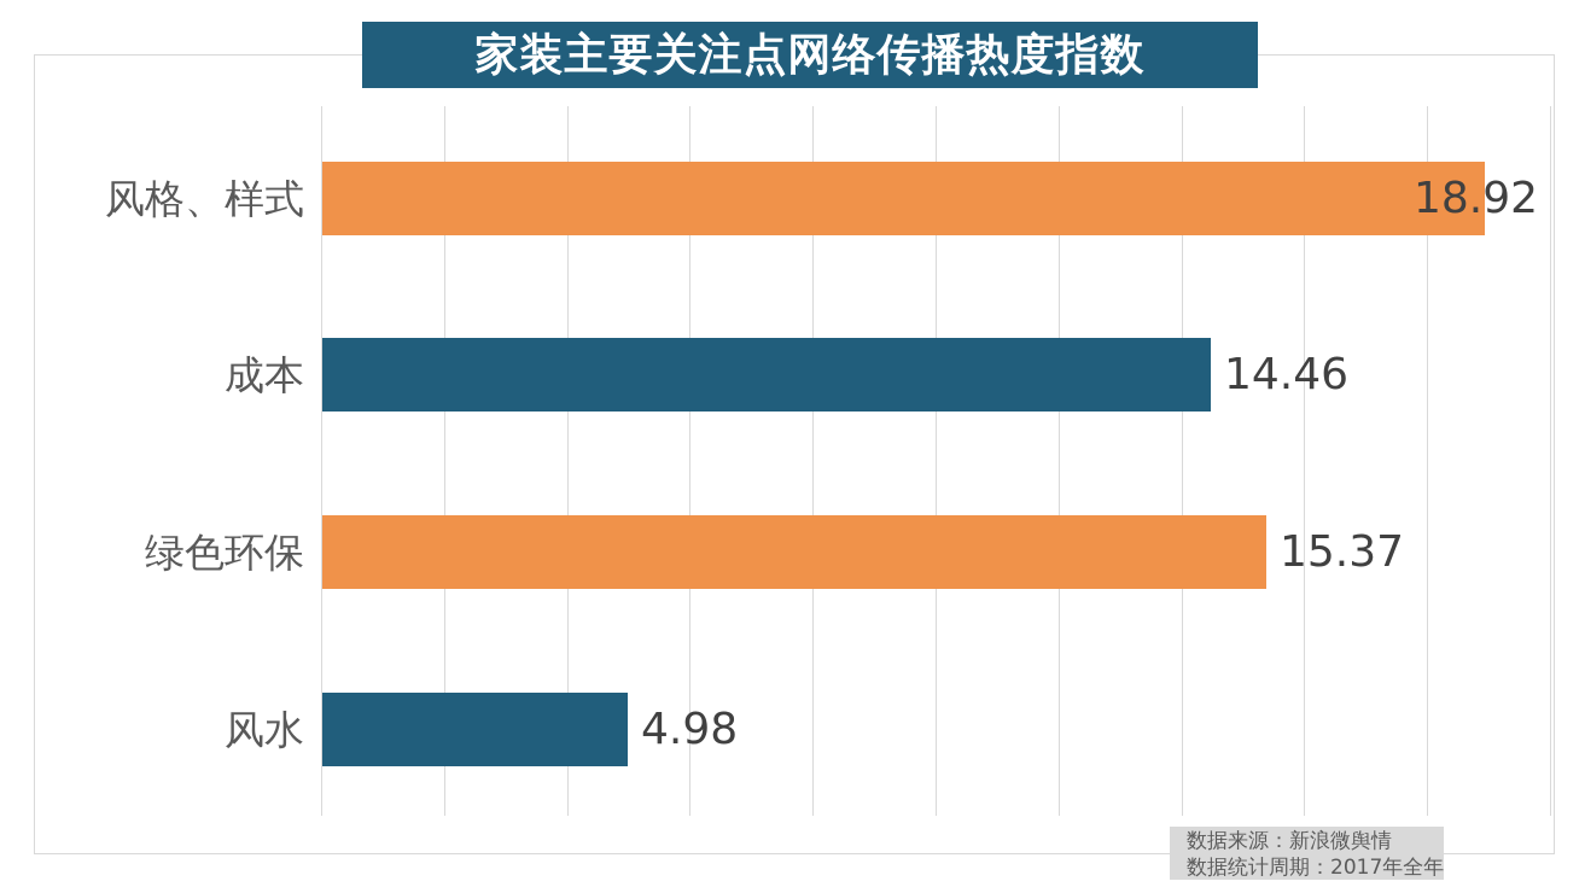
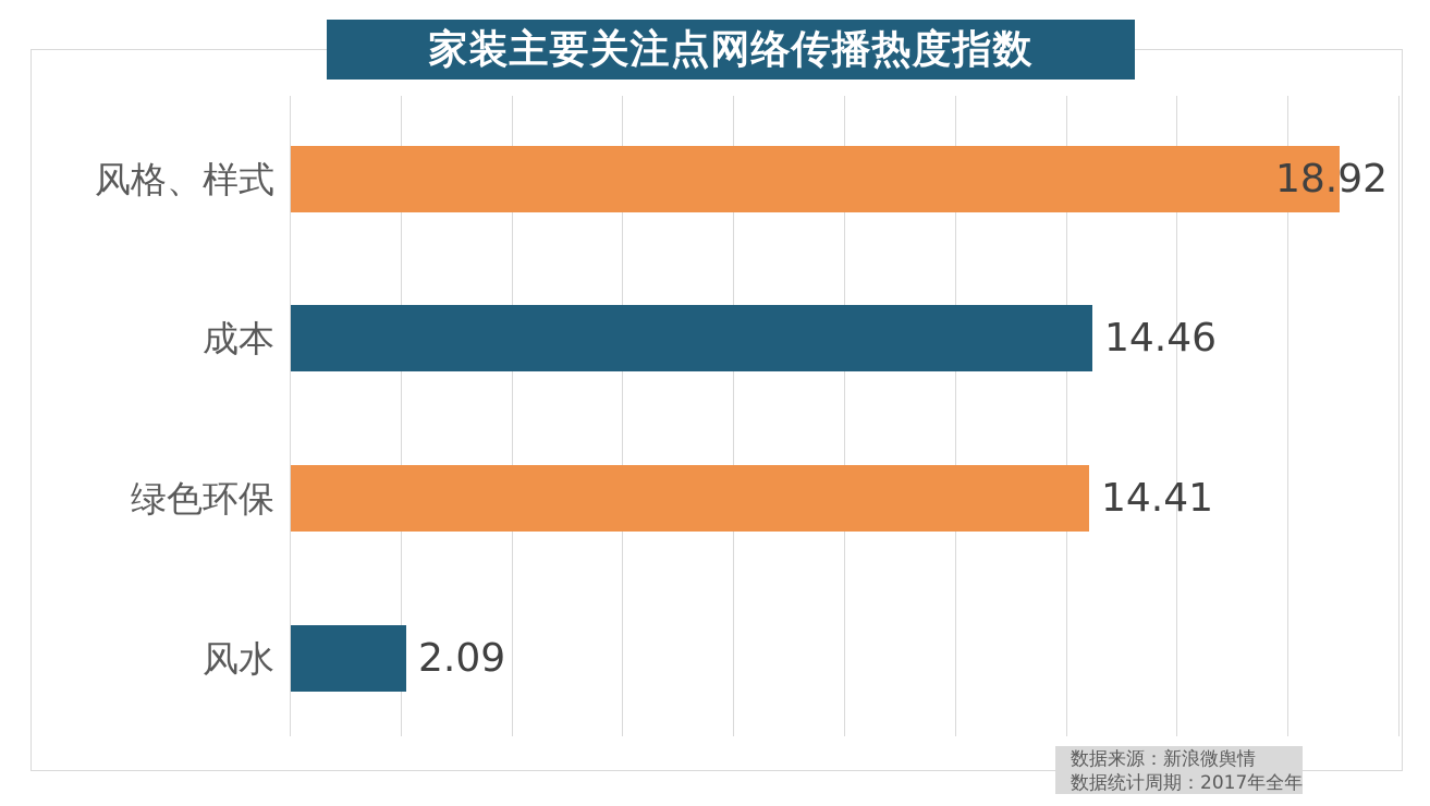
绿色环保: 15.37 -> 14.41
风水: 4.98 -> 2.09
